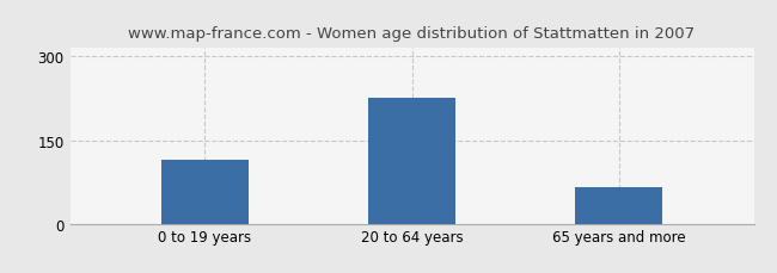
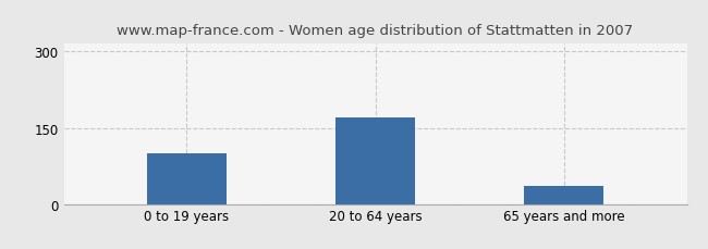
0 to 19 years: 115 -> 100
20 to 64 years: 225 -> 170
65 years and more: 65 -> 35
